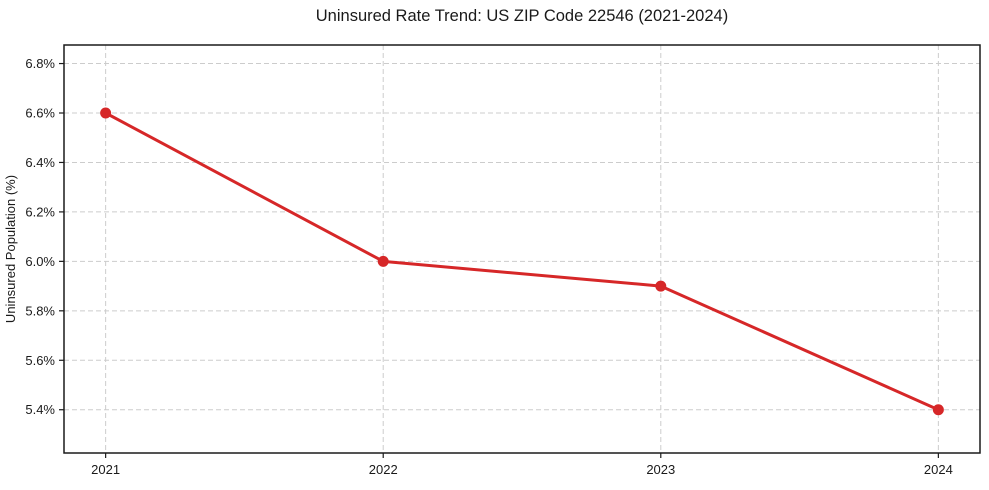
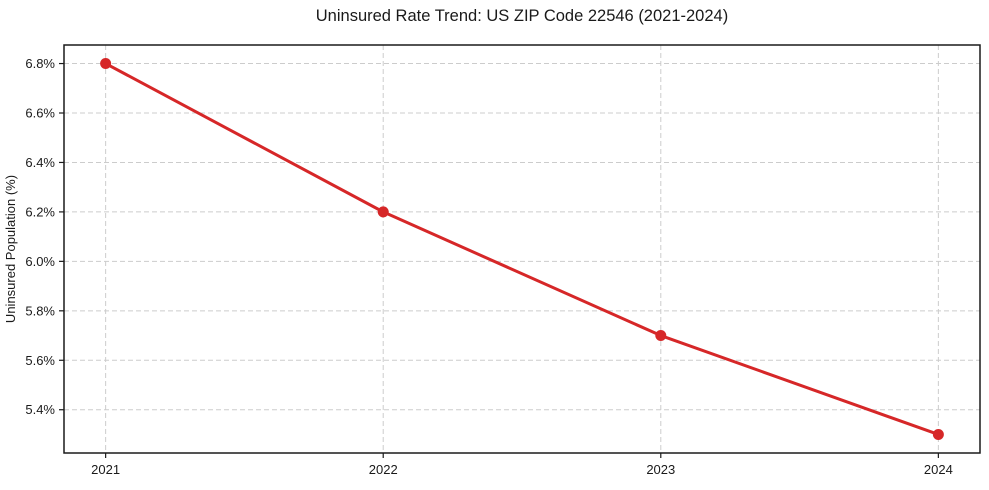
2021: 6.6% -> 6.8%
2022: 6.0% -> 6.2%
2023: 5.9% -> 5.7%
2024: 5.4% -> 5.3%
